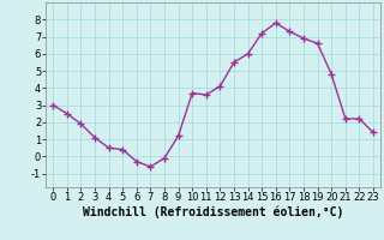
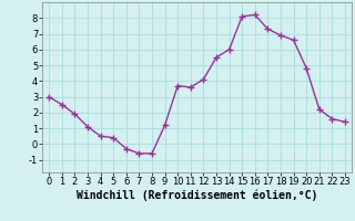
8: -0.1 -> -0.6
15: 7.2 -> 8.1
16: 7.8 -> 8.2
22: 2.2 -> 1.6
